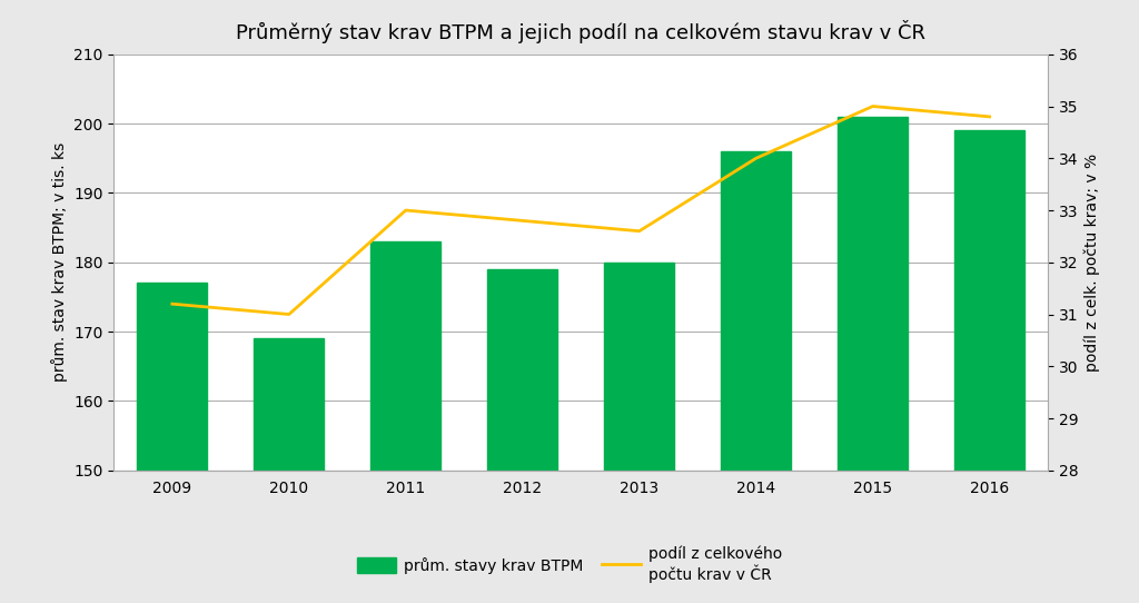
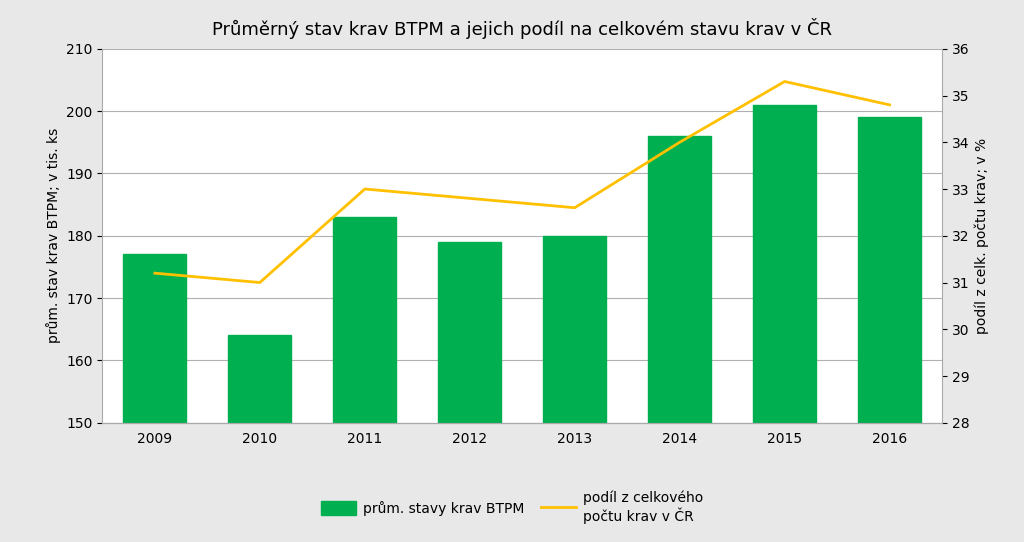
prům. stavy krav BTPM/2010: 169 -> 164
podíl z celkového počtu krav v ČR/2015: 35.0 -> 35.3
